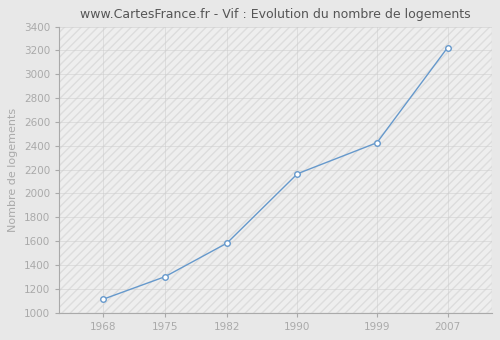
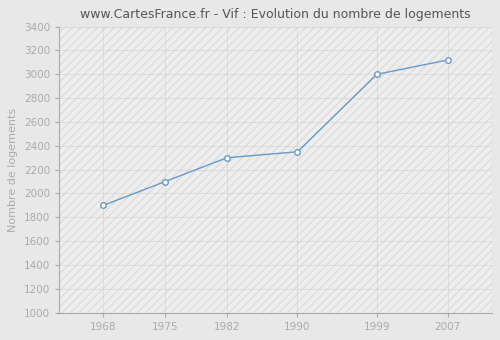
1968: 1110 -> 1900
1975: 1300 -> 2100
1982: 1580 -> 2300
1990: 2170 -> 2350
1999: 2430 -> 3000
2007: 3220 -> 3120
